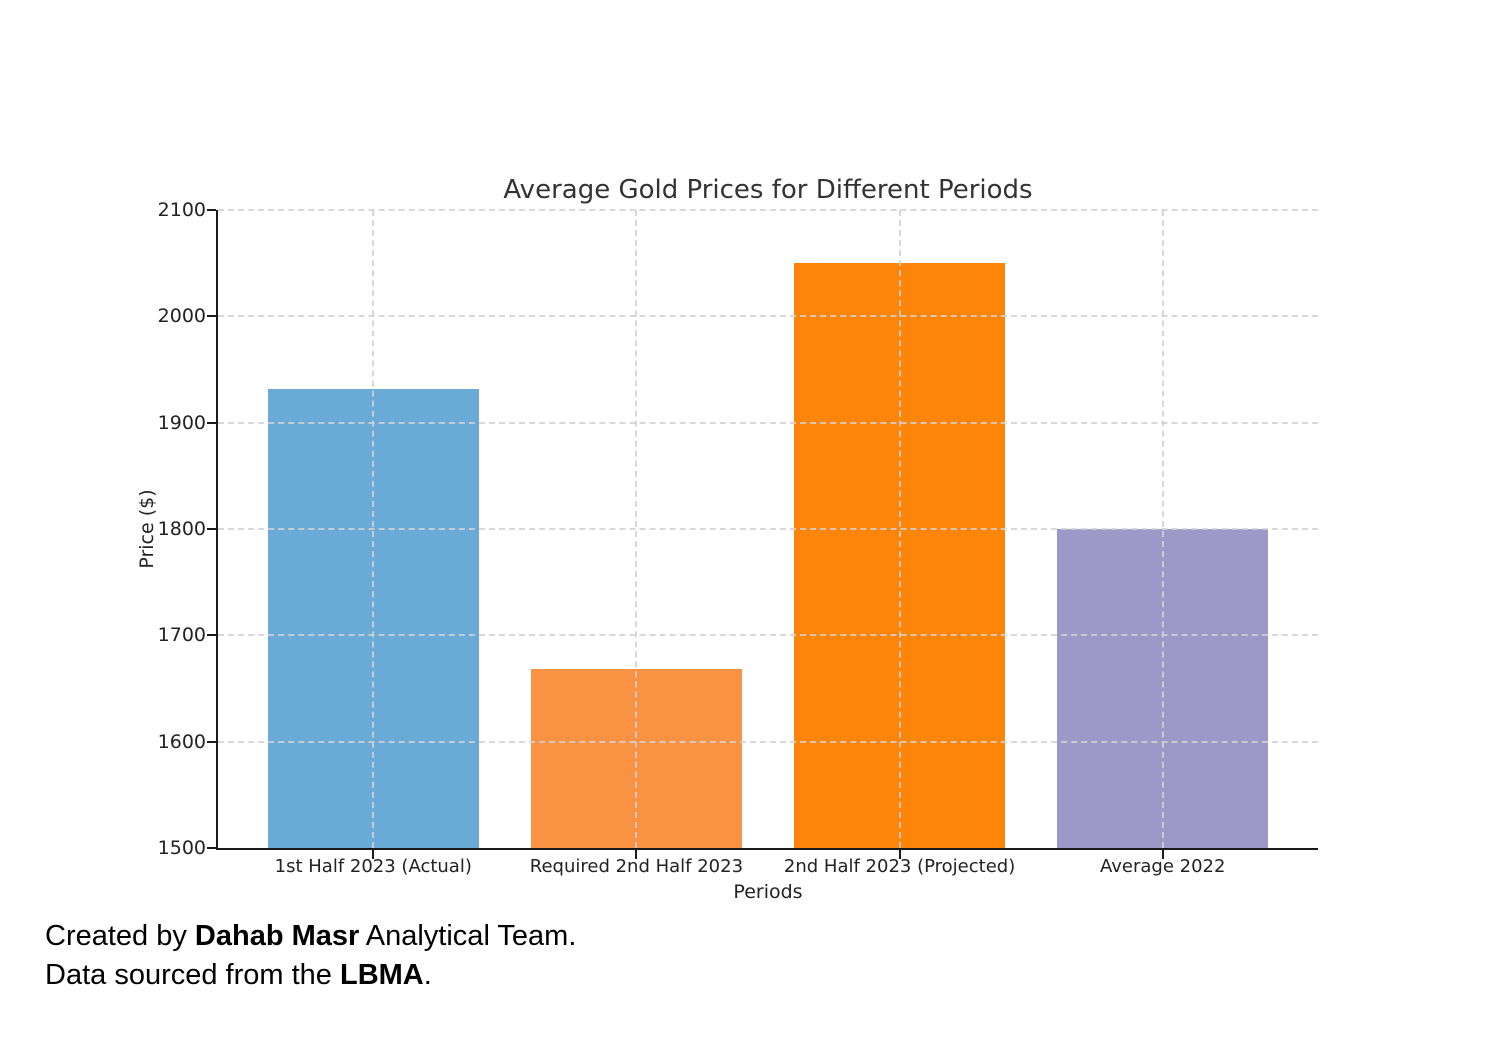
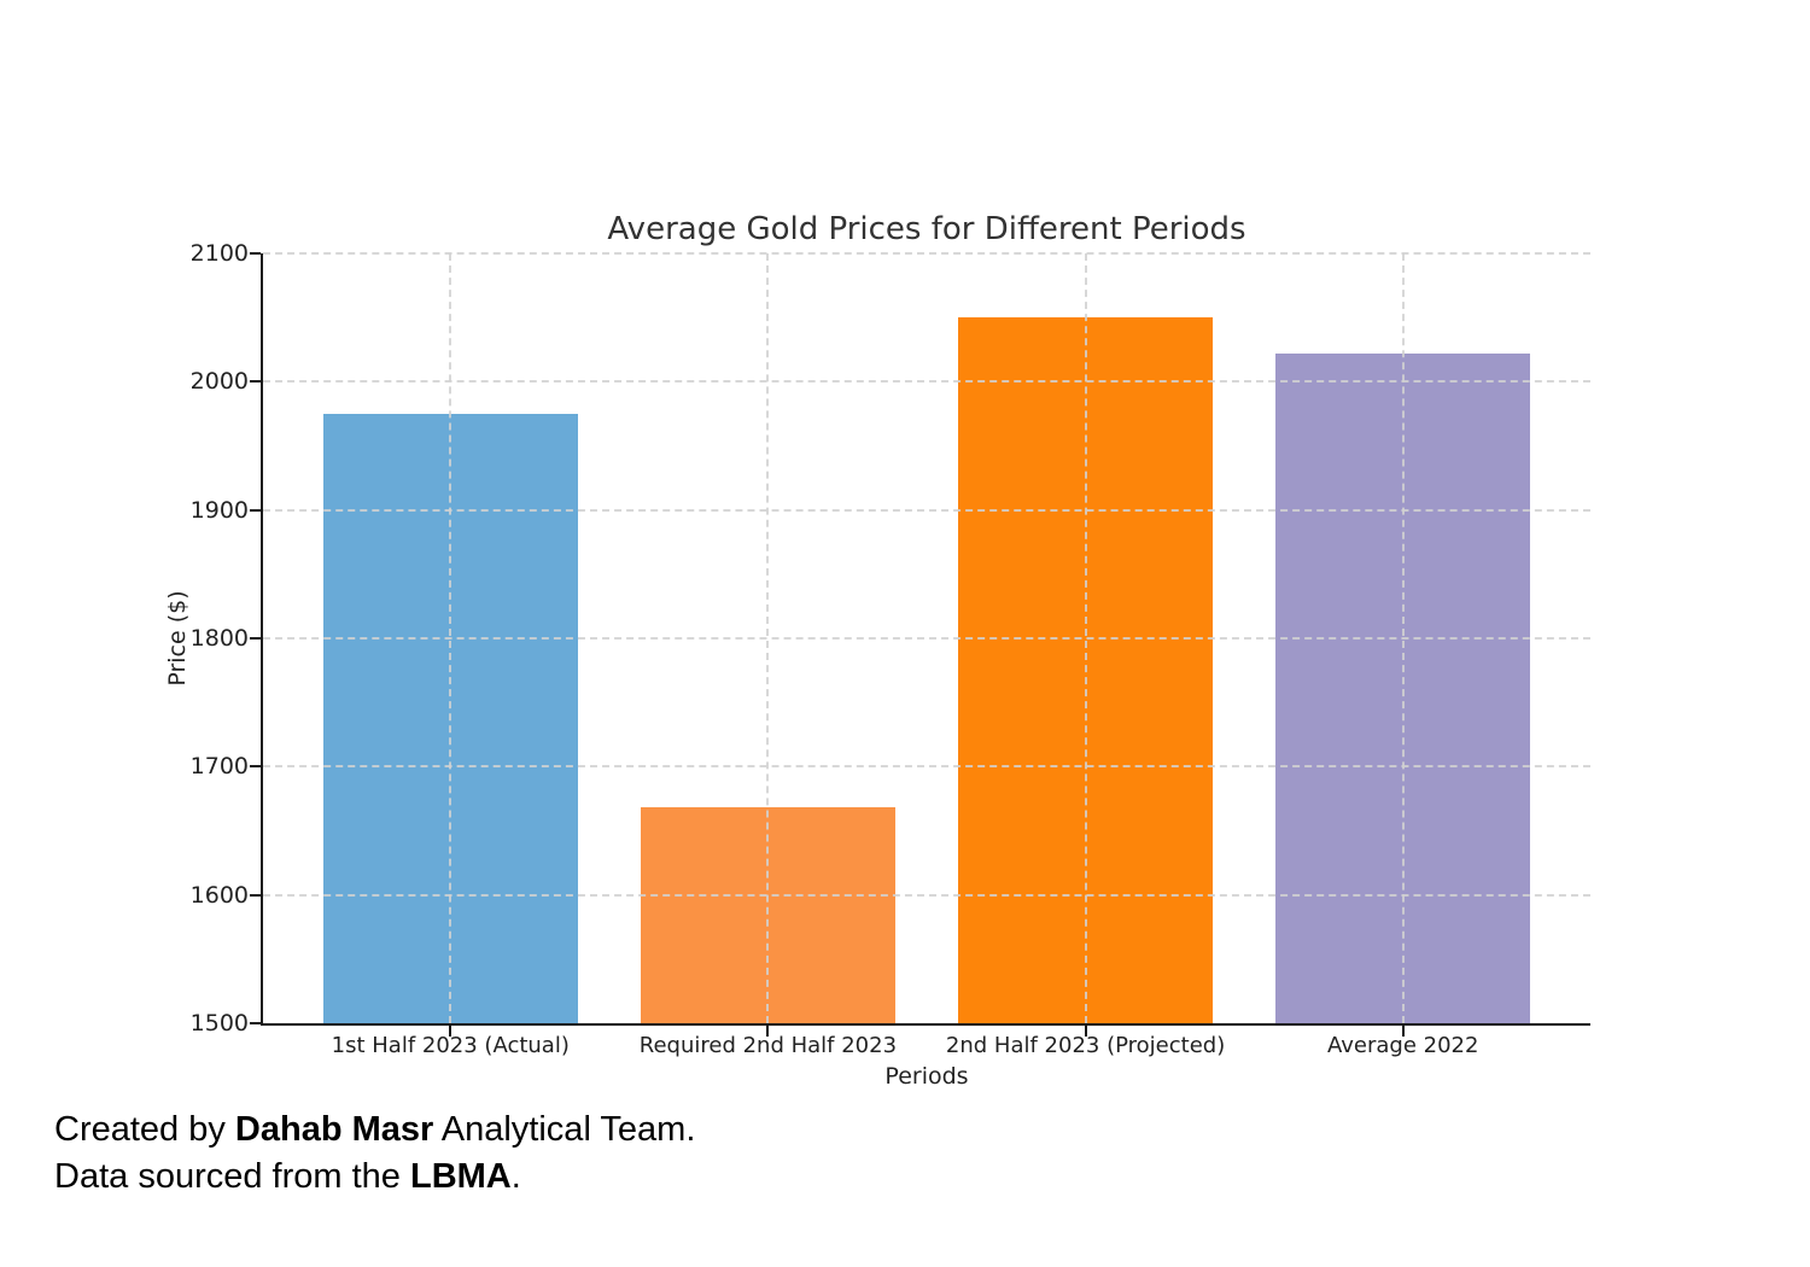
1st Half 2023 (Actual): 1932 -> 1975
Average 2022: 1800 -> 2022
